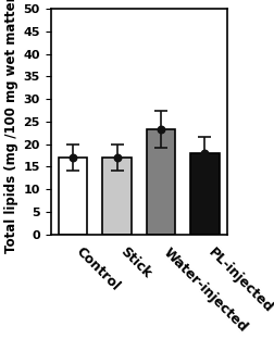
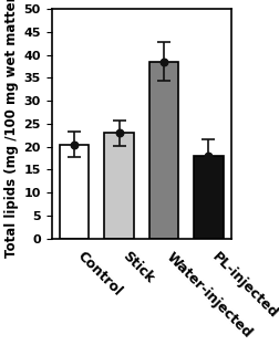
Control: 17.0 -> 20.5
Stick: 17.0 -> 23.0
Water-injected: 23.3 -> 38.5
